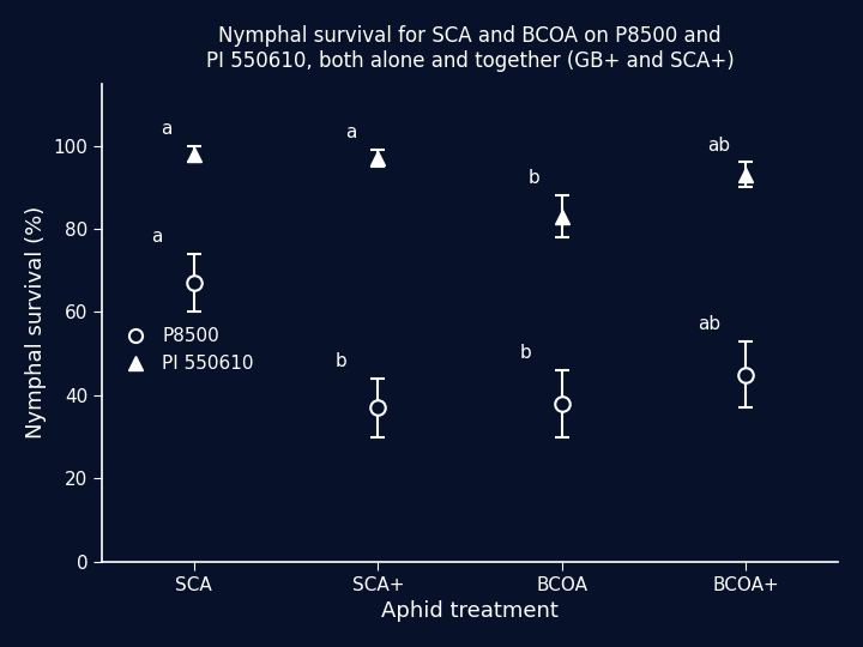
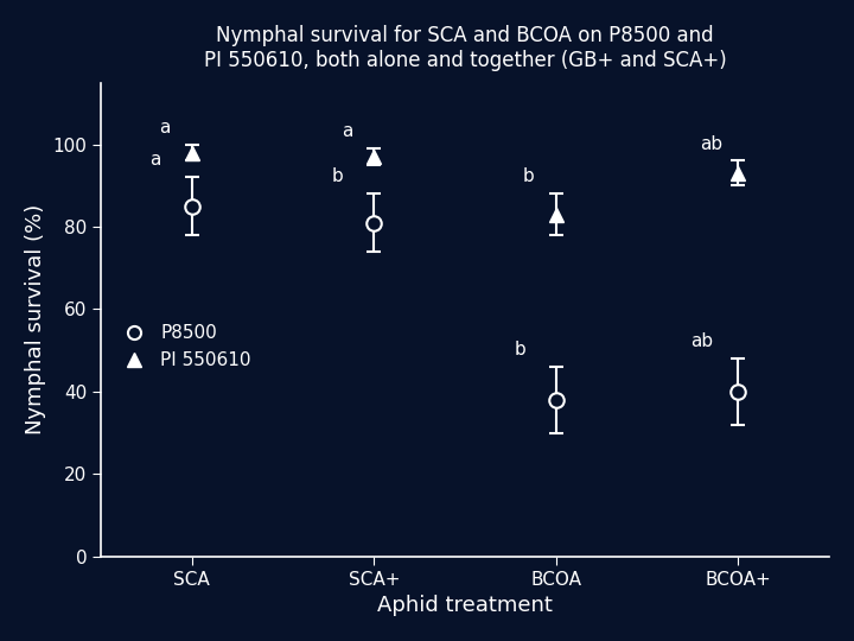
P8500/SCA: 67 -> 85
P8500/SCA+: 37 -> 81
P8500/BCOA+: 45 -> 40
